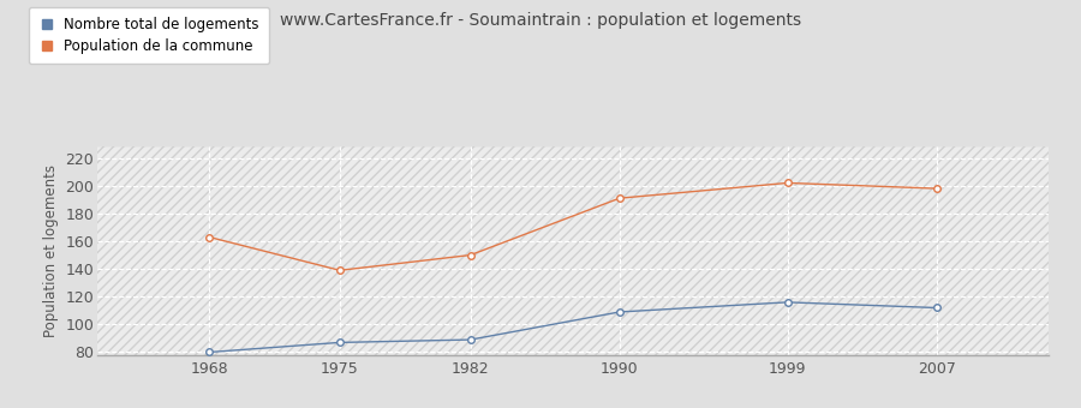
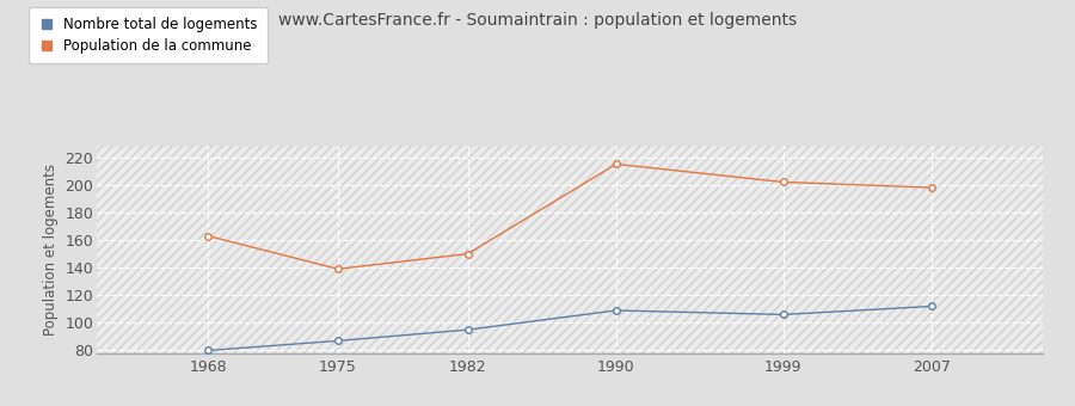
Nombre total de logements/1982: 89 -> 95
Population de la commune/1990: 191 -> 215
Nombre total de logements/1999: 116 -> 106
